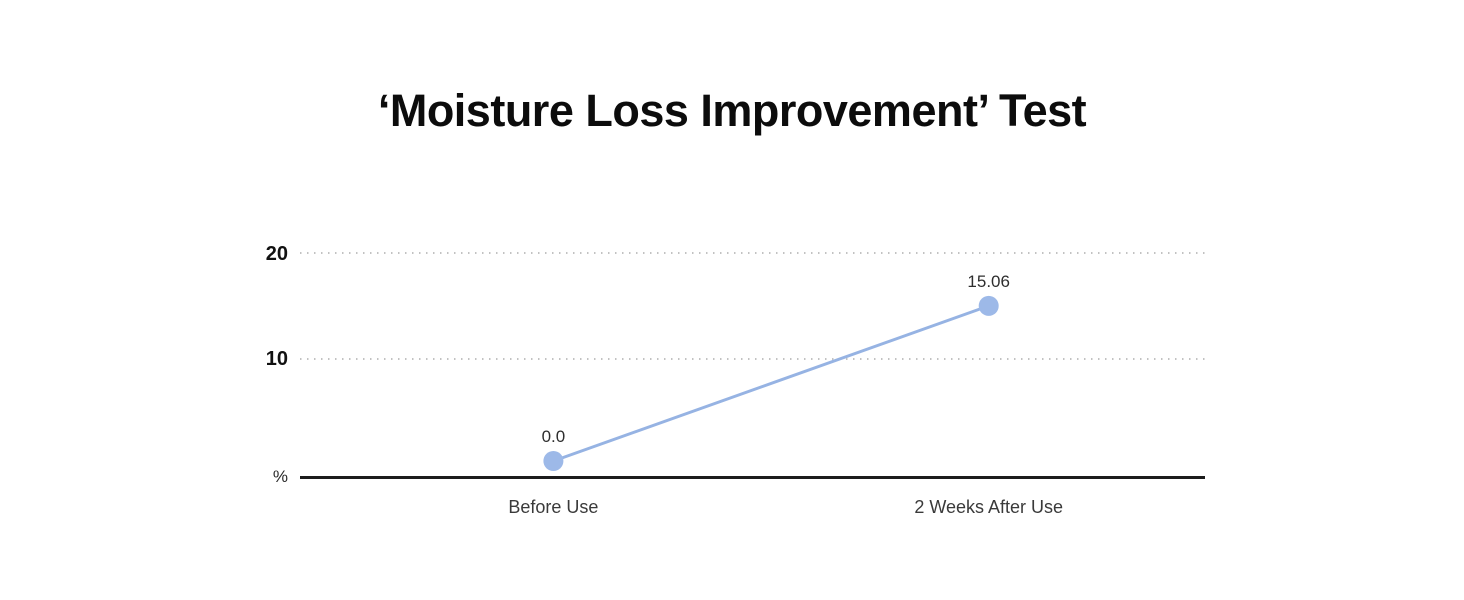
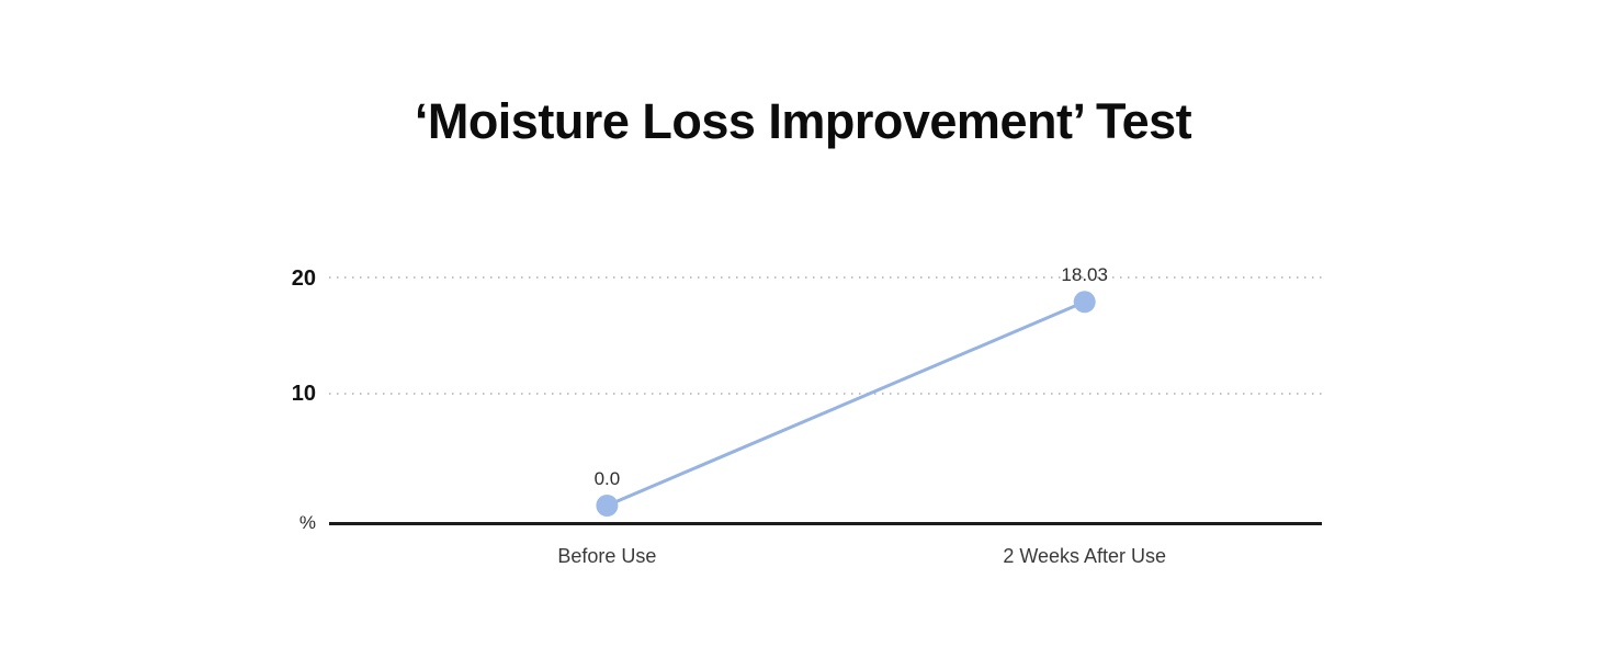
2 Weeks After Use: 15.06 -> 18.03
